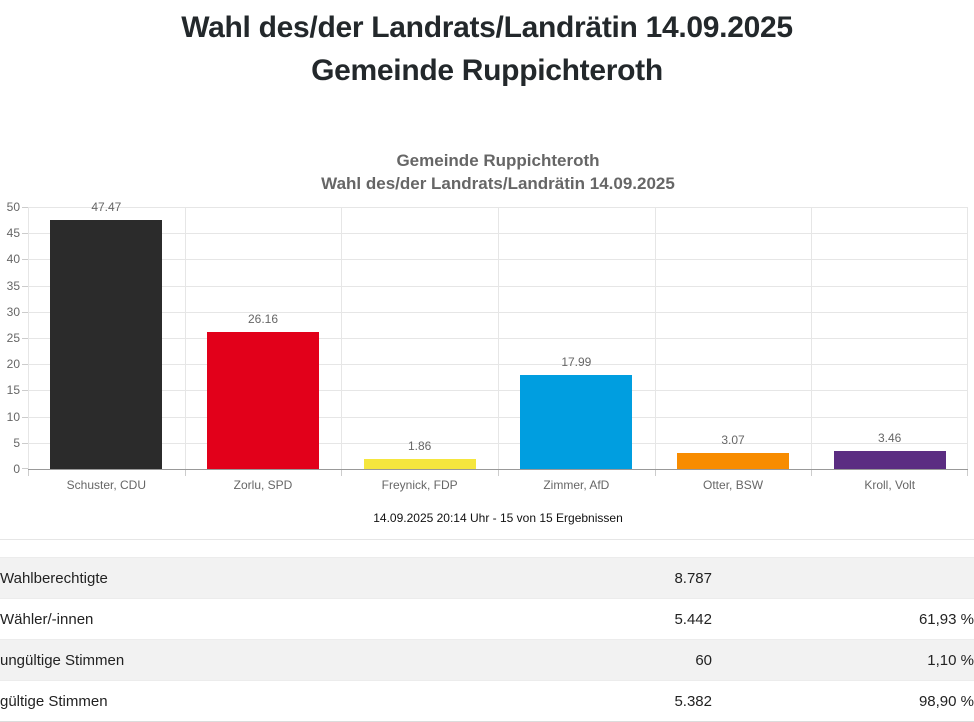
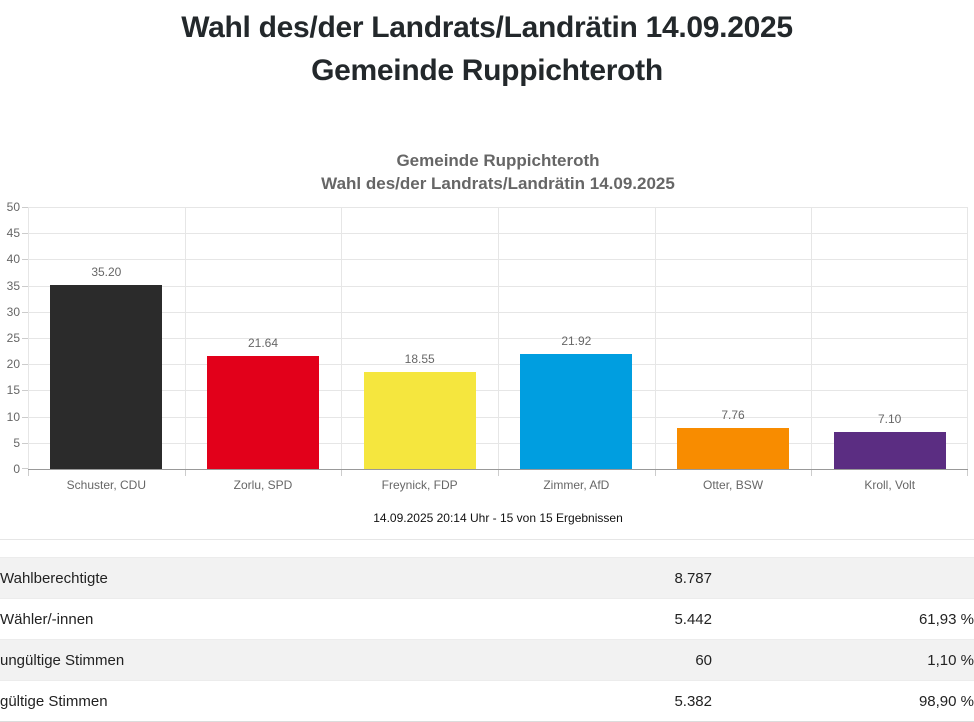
Schuster, CDU: 47.47 -> 35.20
Zorlu, SPD: 26.16 -> 21.64
Freynick, FDP: 1.86 -> 18.55
Zimmer, AfD: 17.99 -> 21.92
Otter, BSW: 3.07 -> 7.76
Kroll, Volt: 3.46 -> 7.10
